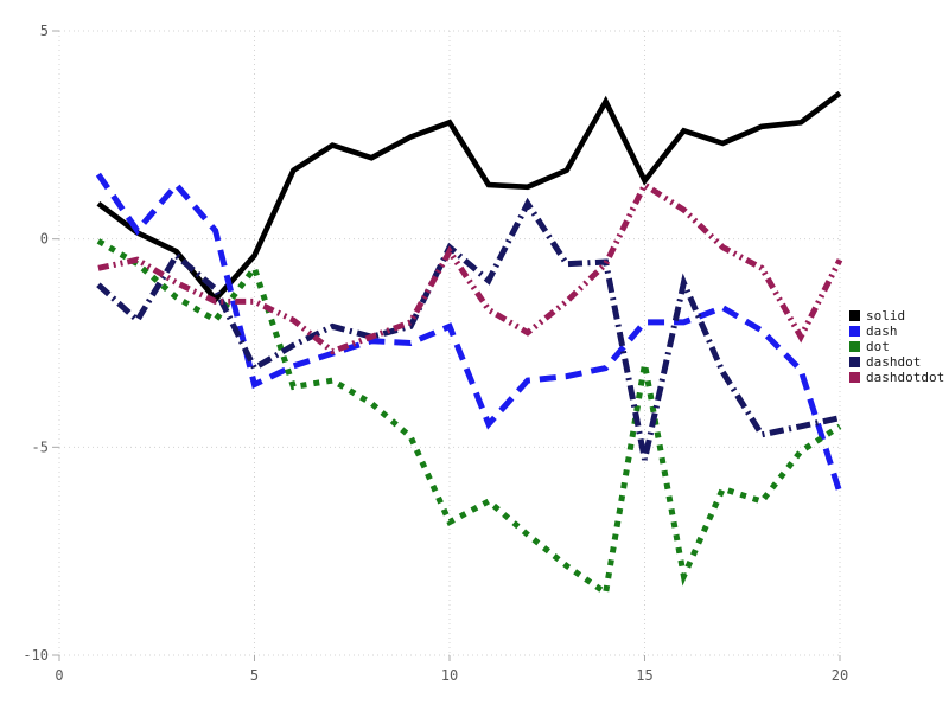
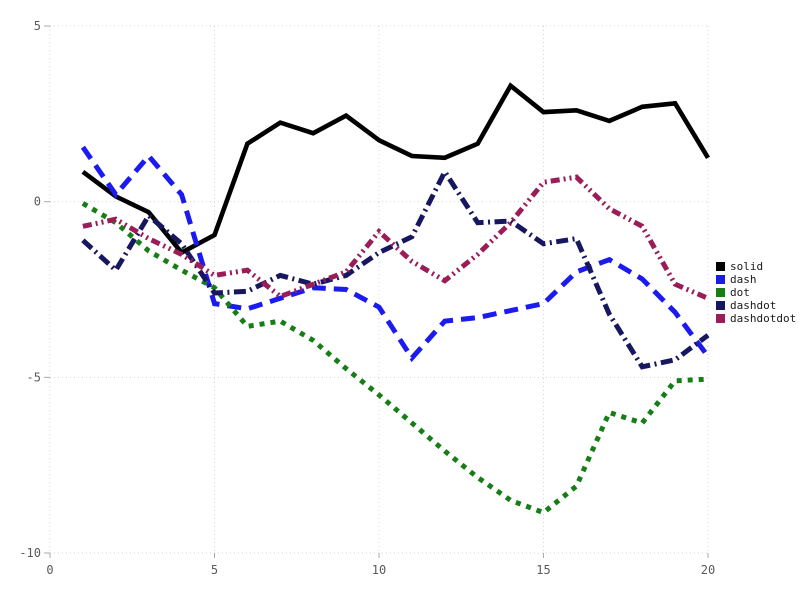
solid/5: -0.4 -> -0.9
dash/5: -3.5 -> -2.9
dot/5: -0.7 -> -2.5
dashdot/5: -3.1 -> -2.6
dashdotdot/5: -1.5 -> -2.1
solid/10: 2.8 -> 1.8
dash/10: -2.1 -> -3.0
dot/10: -6.8 -> -5.5
dashdot/10: -0.2 -> -1.4
dashdotdot/10: -0.3 -> -0.8
solid/15: 1.4 -> 2.5
dash/15: -2.0 -> -2.9
dot/15: -3.0 -> -8.8
dashdot/15: -5.3 -> -1.2
dashdotdot/15: 1.3 -> 0.6
solid/20: 3.5 -> 1.2
dash/20: -6.1 -> -4.4
dot/20: -4.5 -> -5.0
dashdot/20: -4.3 -> -3.8
dashdotdot/20: -0.5 -> -2.8
